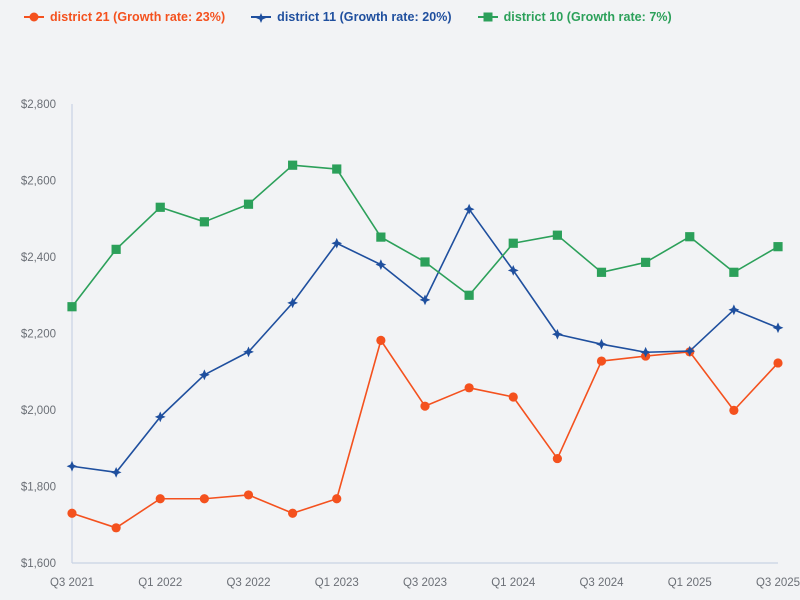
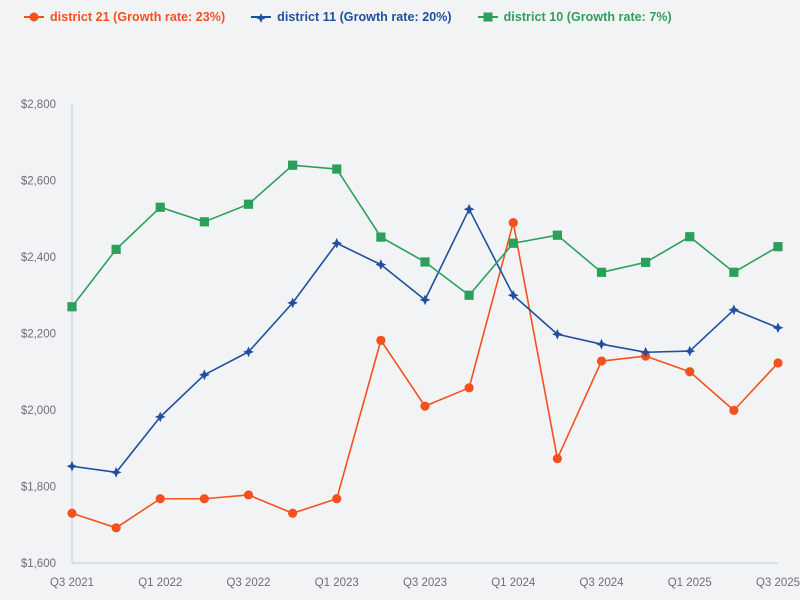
district 21 (Growth rate: 23%)/Q1 2024: $2030 -> $2490
district 11 (Growth rate: 20%)/Q1 2024: $2360 -> $2300
district 21 (Growth rate: 23%)/Q1 2025: $2150 -> $2100
